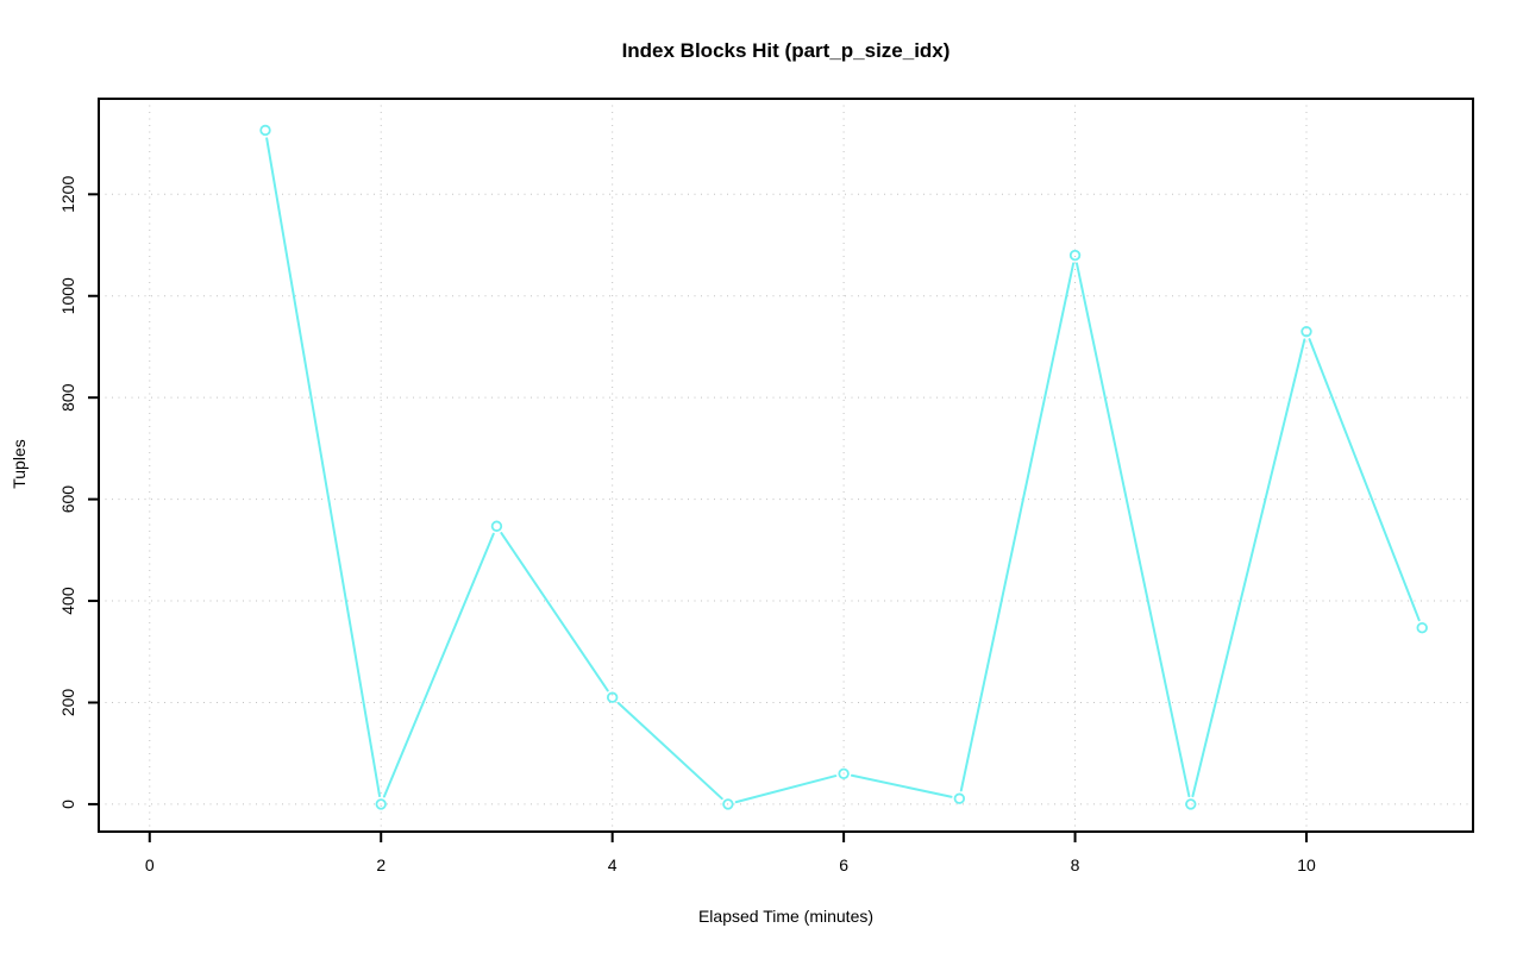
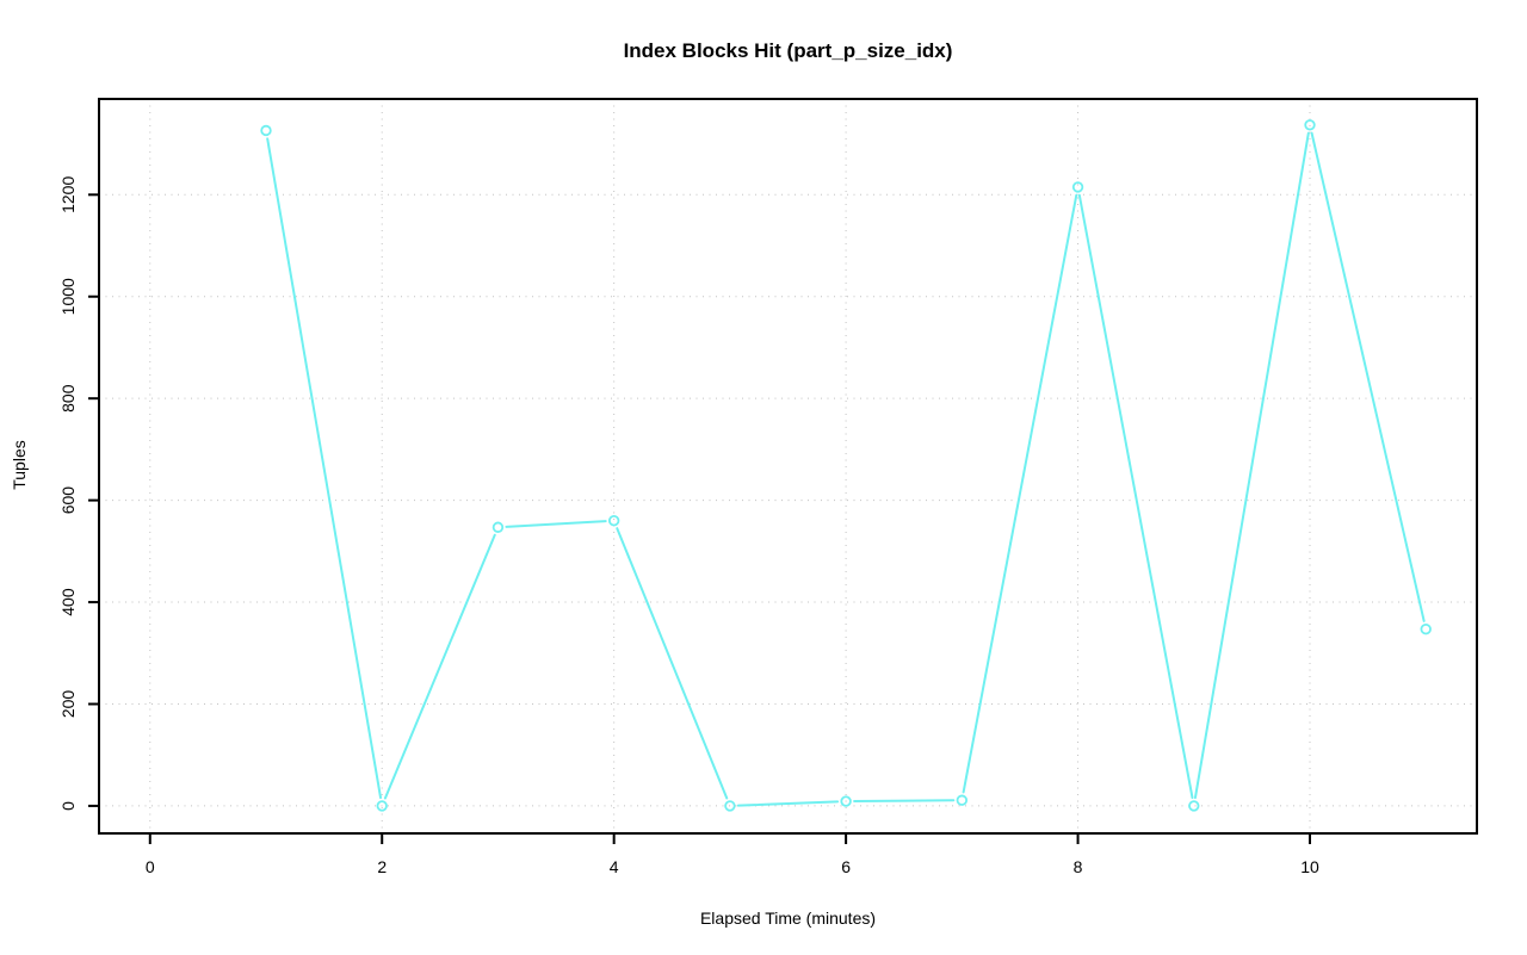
4: 210 -> 560
6: 60 -> 10
8: 1080 -> 1220
10: 930 -> 1340
